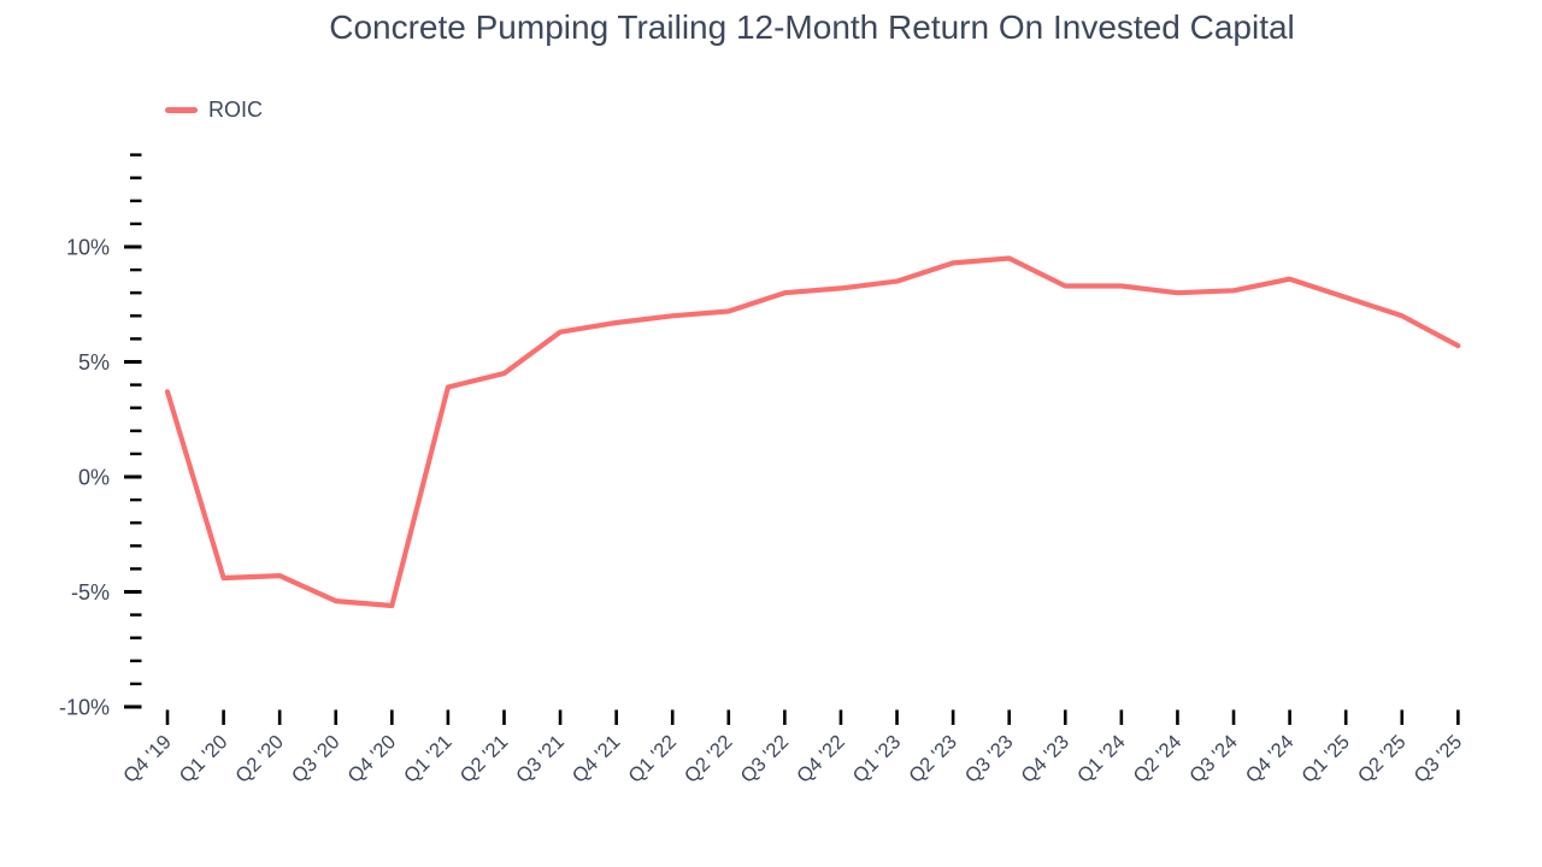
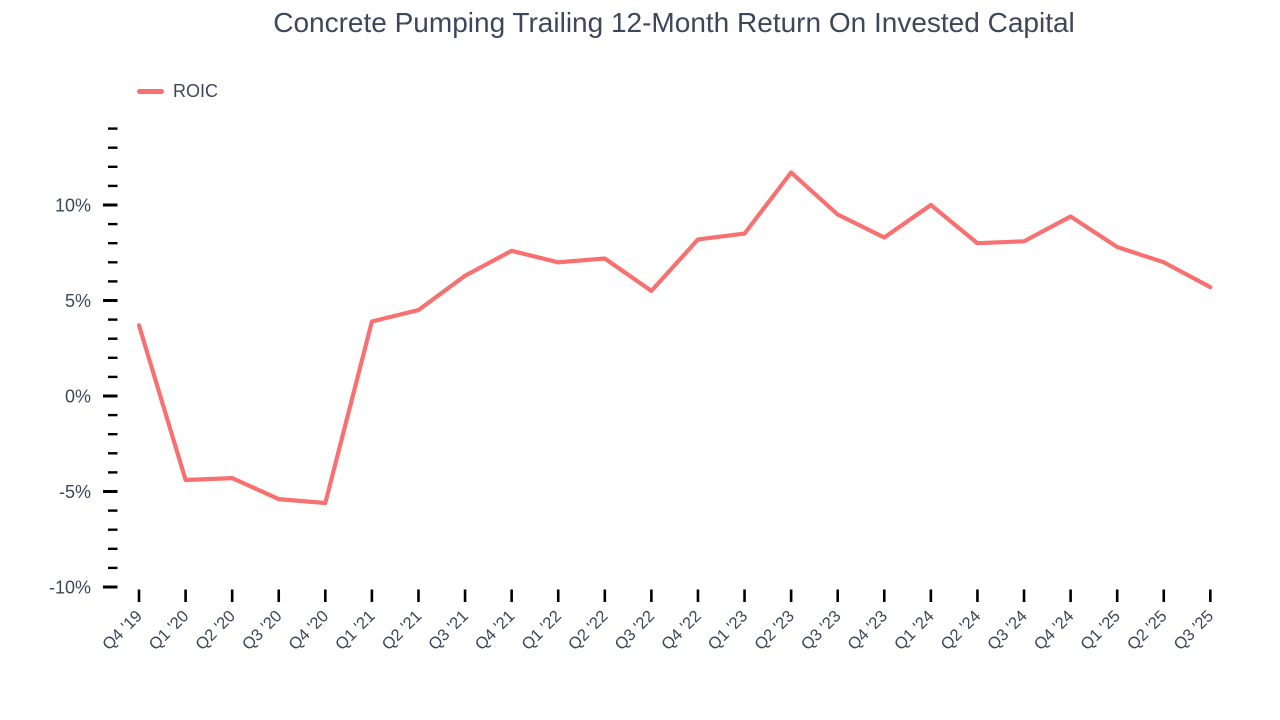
Q4 '21: 6.7% -> 7.6%
Q3 '22: 8.0% -> 5.5%
Q2 '23: 9.3% -> 11.7%
Q1 '24: 8.3% -> 10.0%
Q4 '24: 8.6% -> 9.4%
